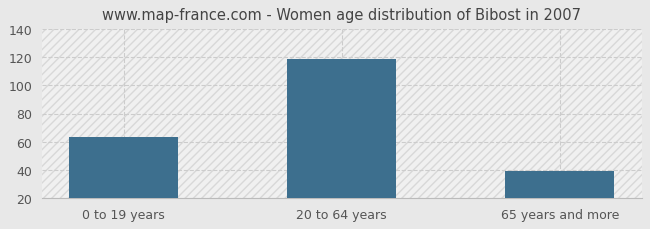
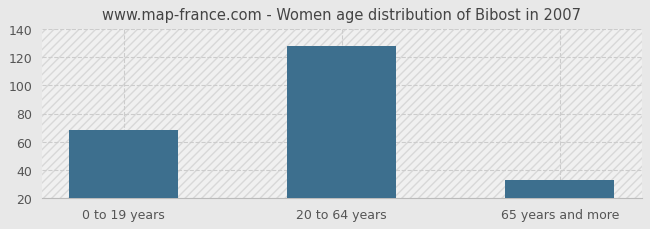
0 to 19 years: 63 -> 68
20 to 64 years: 119 -> 128
65 years and more: 39 -> 33
